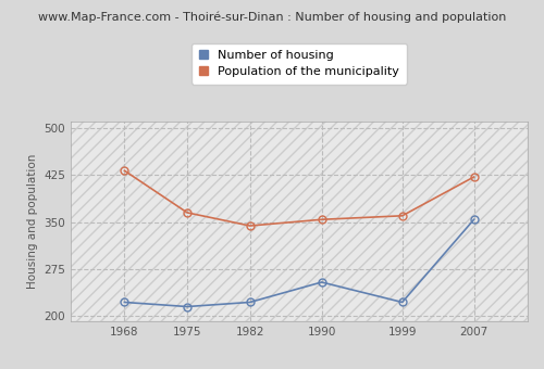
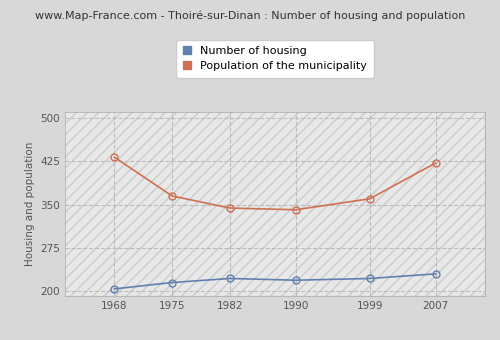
Number of housing/1968: 222 -> 204
Number of housing/1990: 254 -> 219
Population of the municipality/1990: 354 -> 341
Number of housing/2007: 354 -> 230
